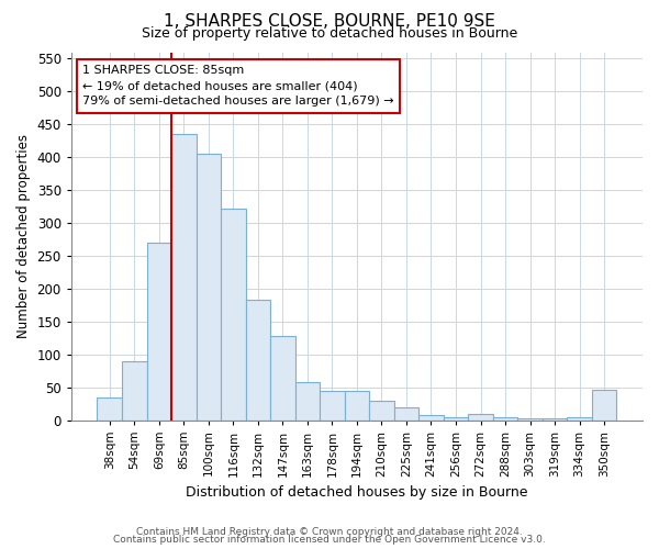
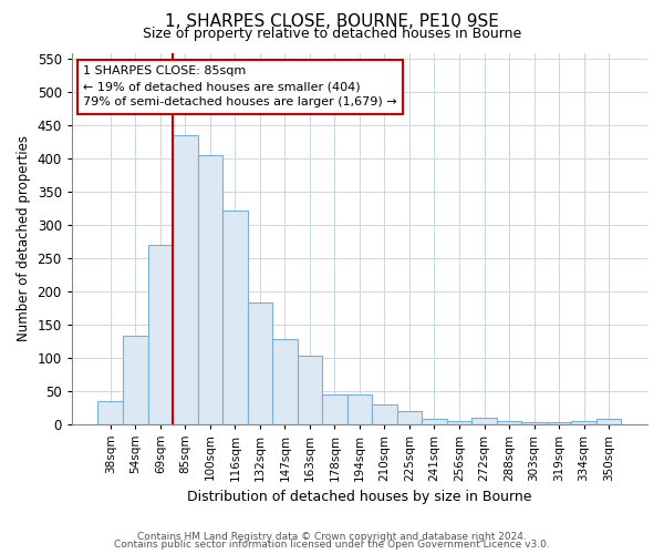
54sqm: 90 -> 133
163sqm: 58 -> 103
350sqm: 46 -> 7
